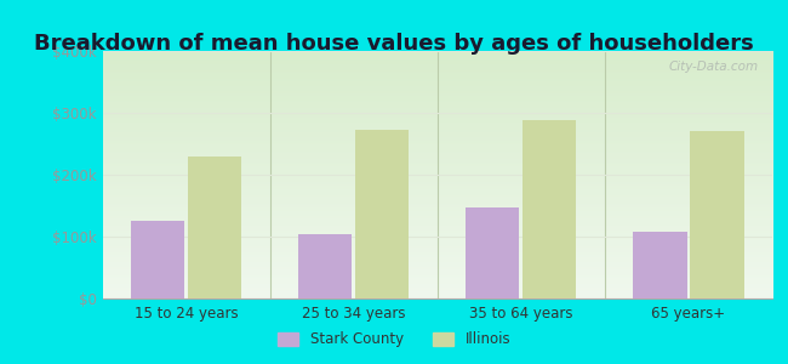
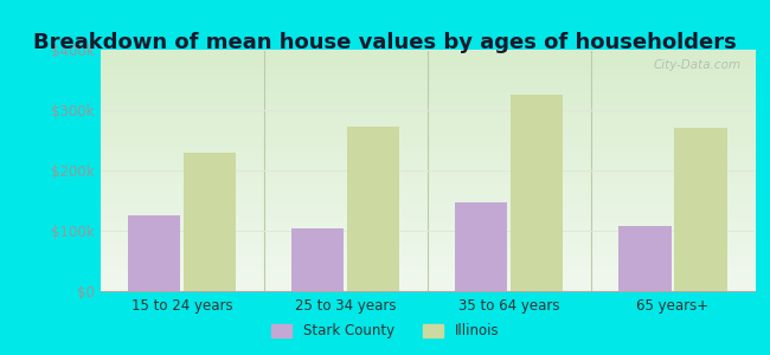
Illinois/35 to 64 years: $288k -> $325k
